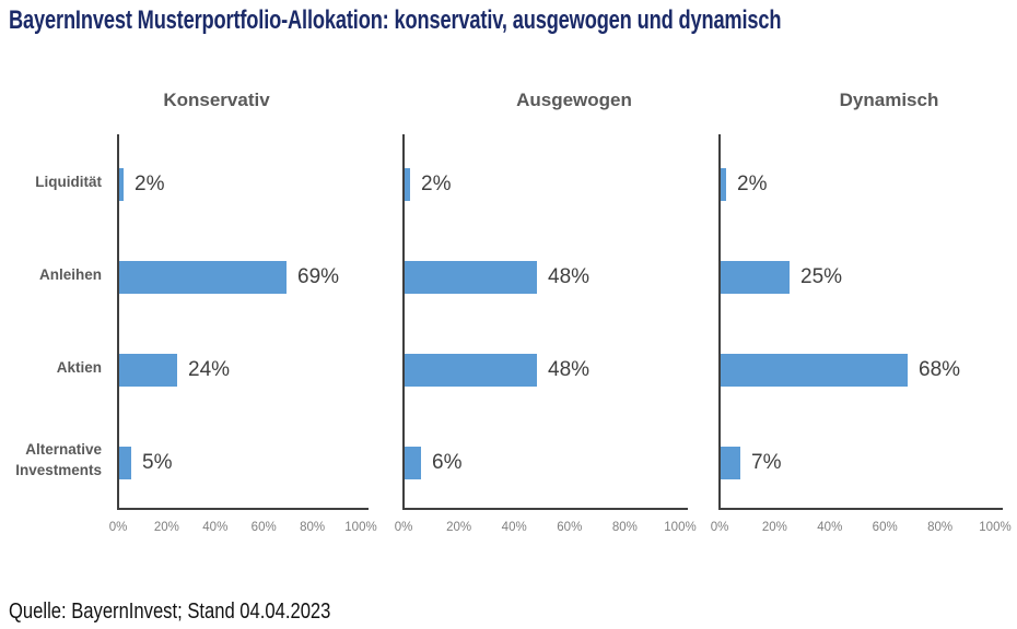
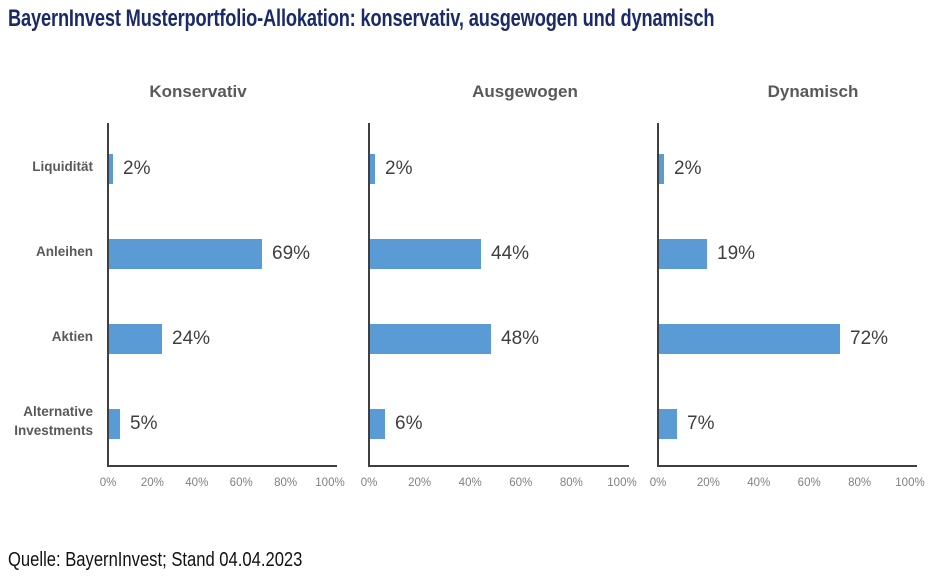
Ausgewogen/Anleihen: 48% -> 44%
Dynamisch/Anleihen: 25% -> 19%
Dynamisch/Aktien: 68% -> 72%
